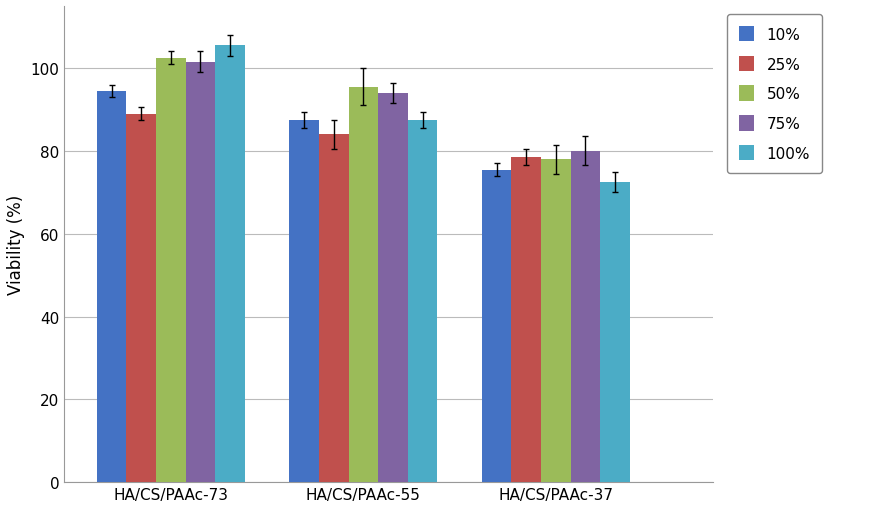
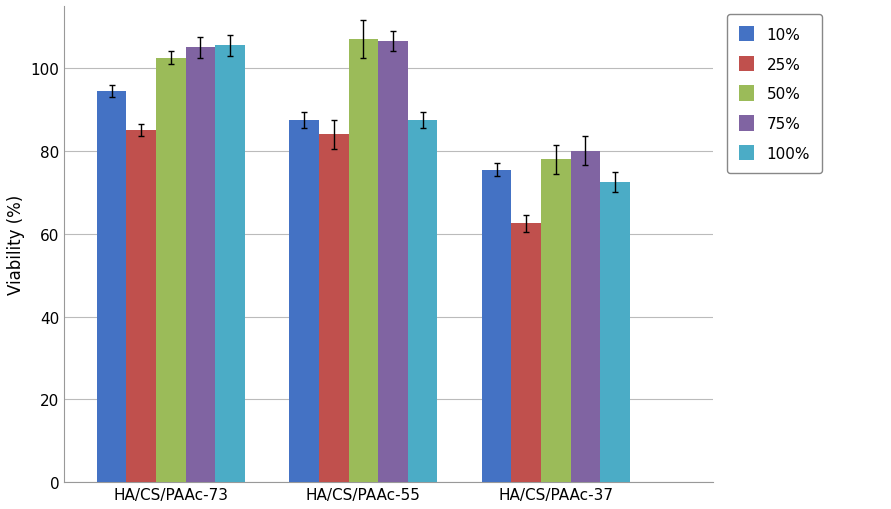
25%/HA/CS/PAAc-73: 89.0 -> 85.0
75%/HA/CS/PAAc-73: 101.5 -> 105.0
50%/HA/CS/PAAc-55: 95.5 -> 107.0
75%/HA/CS/PAAc-55: 94.0 -> 106.5
25%/HA/CS/PAAc-37: 78.5 -> 62.5
